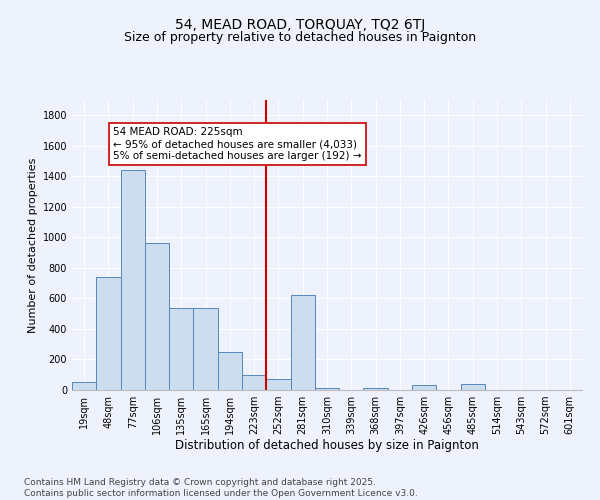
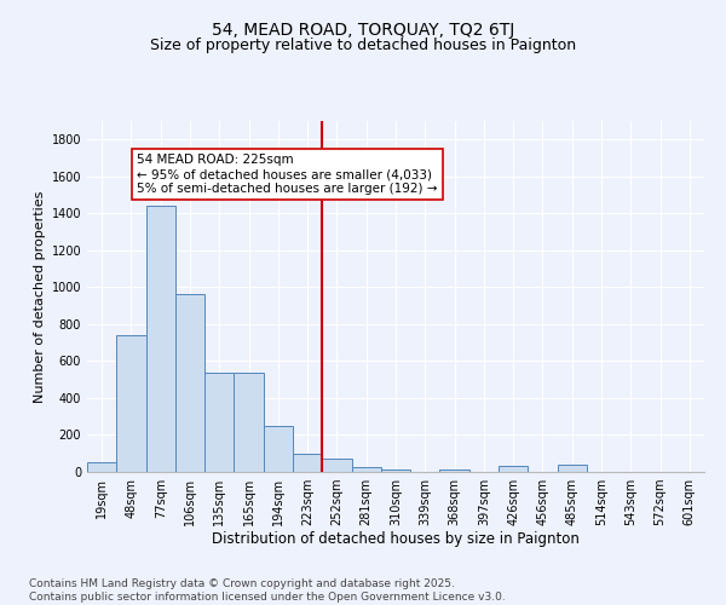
281sqm: 620 -> 20
